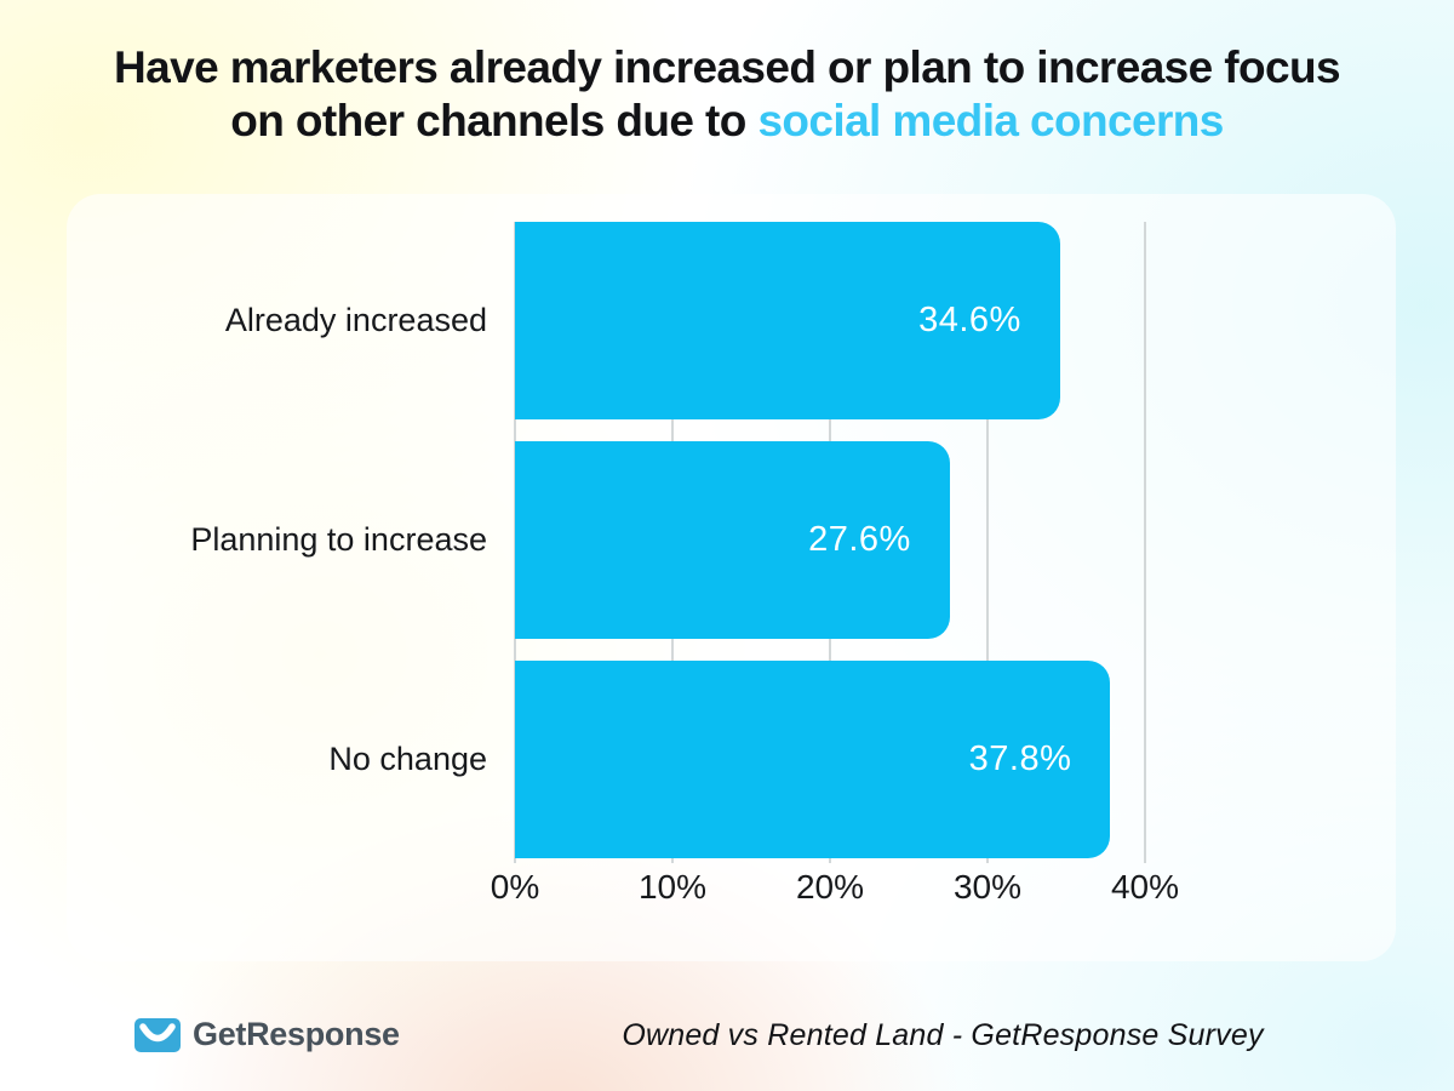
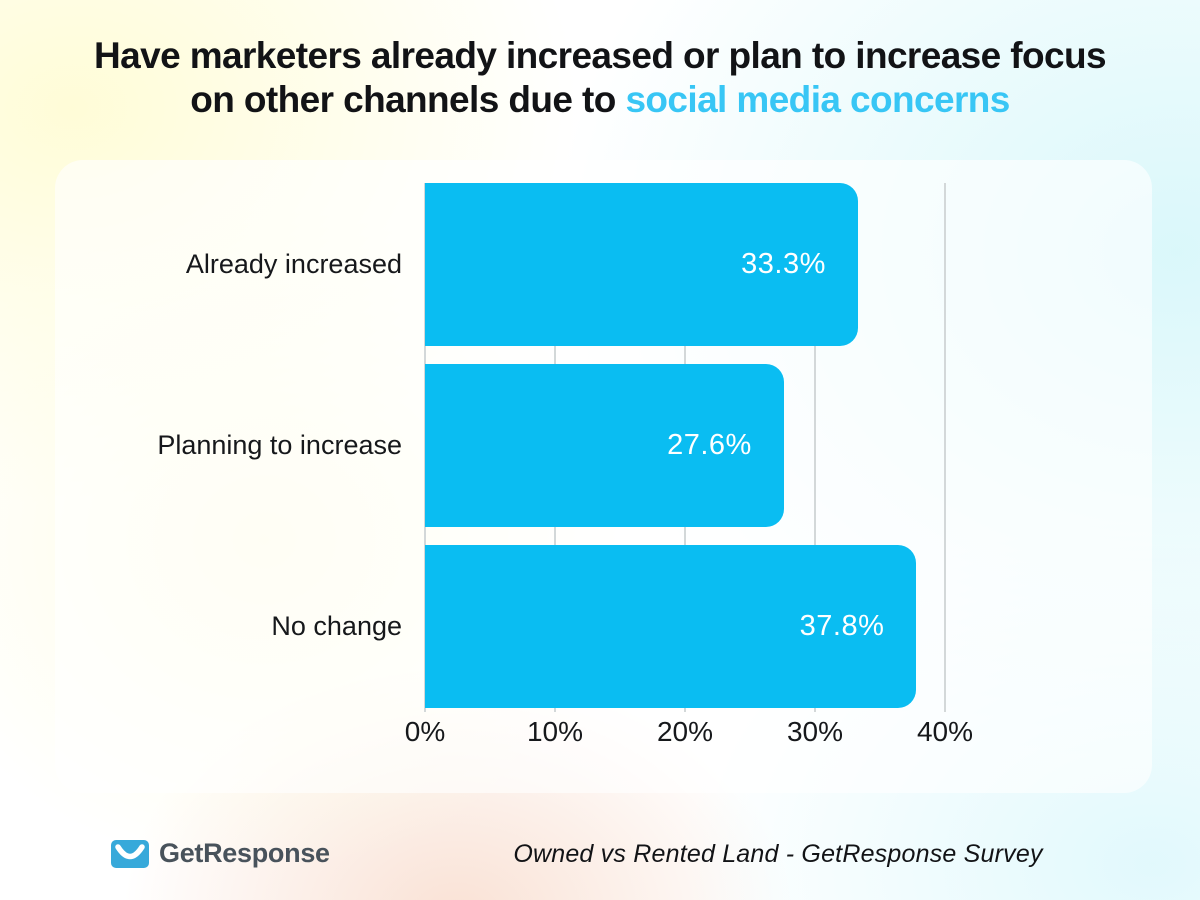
Already increased: 34.6% -> 33.3%
